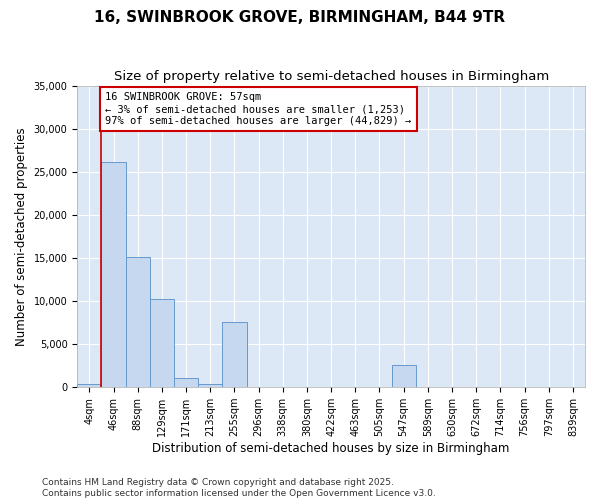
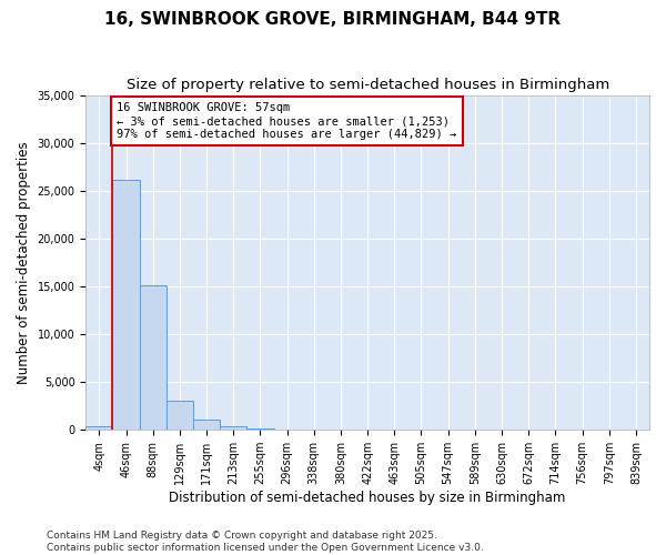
129sqm: 10,200 -> 3,100
255sqm: 7,600 -> 100
547sqm: 2,600 -> 0
